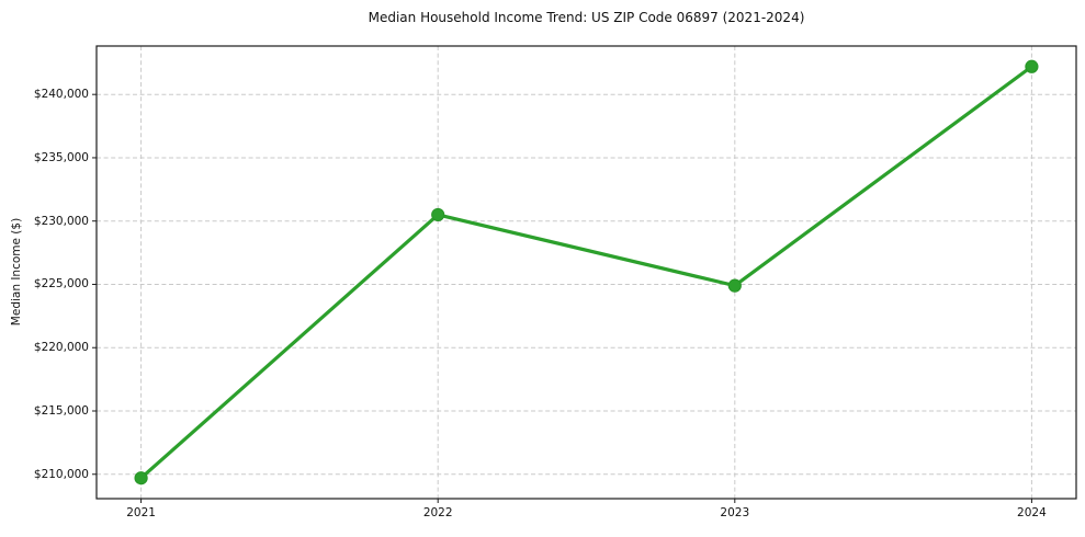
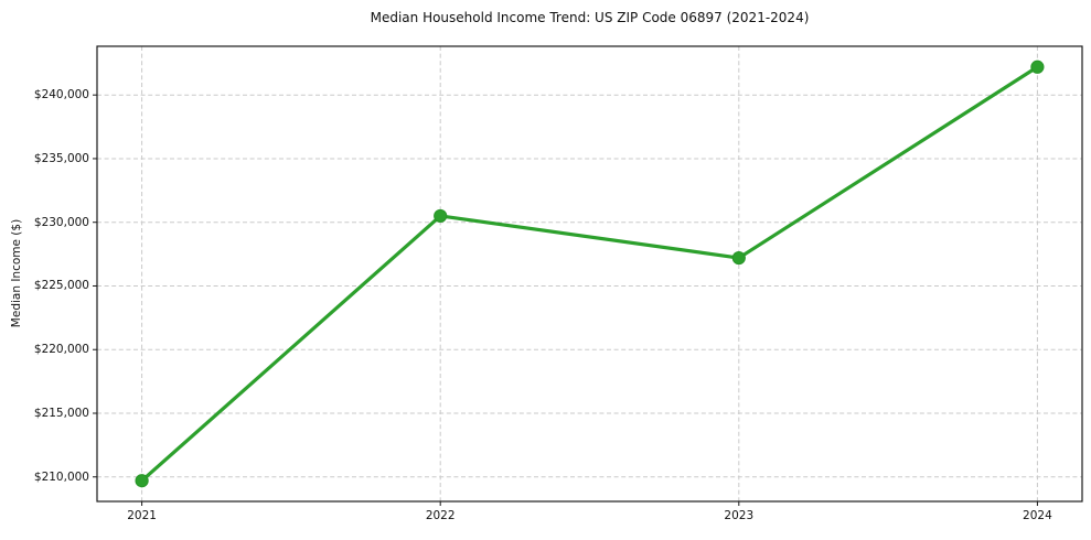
2023: $224900 -> $227200
